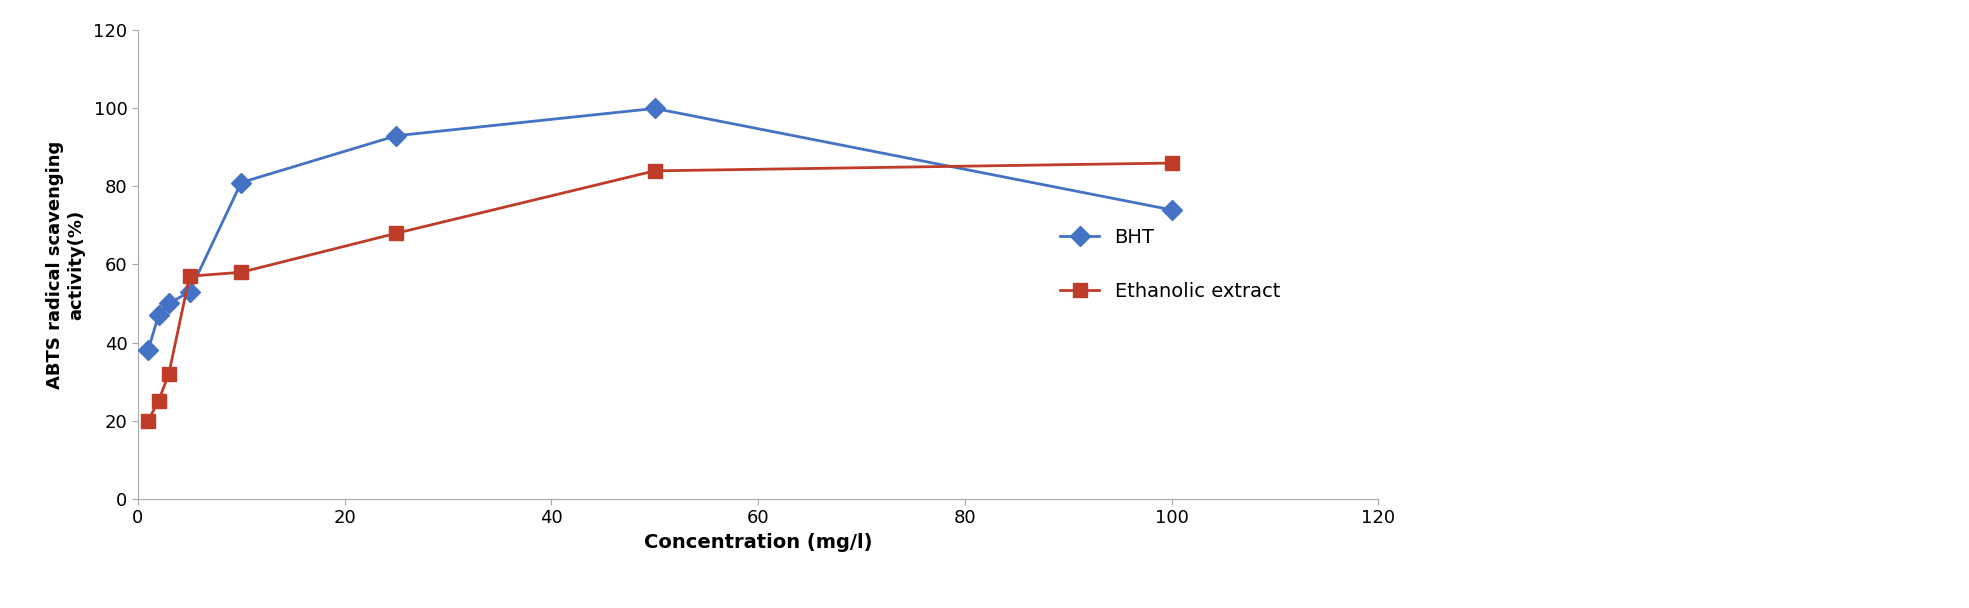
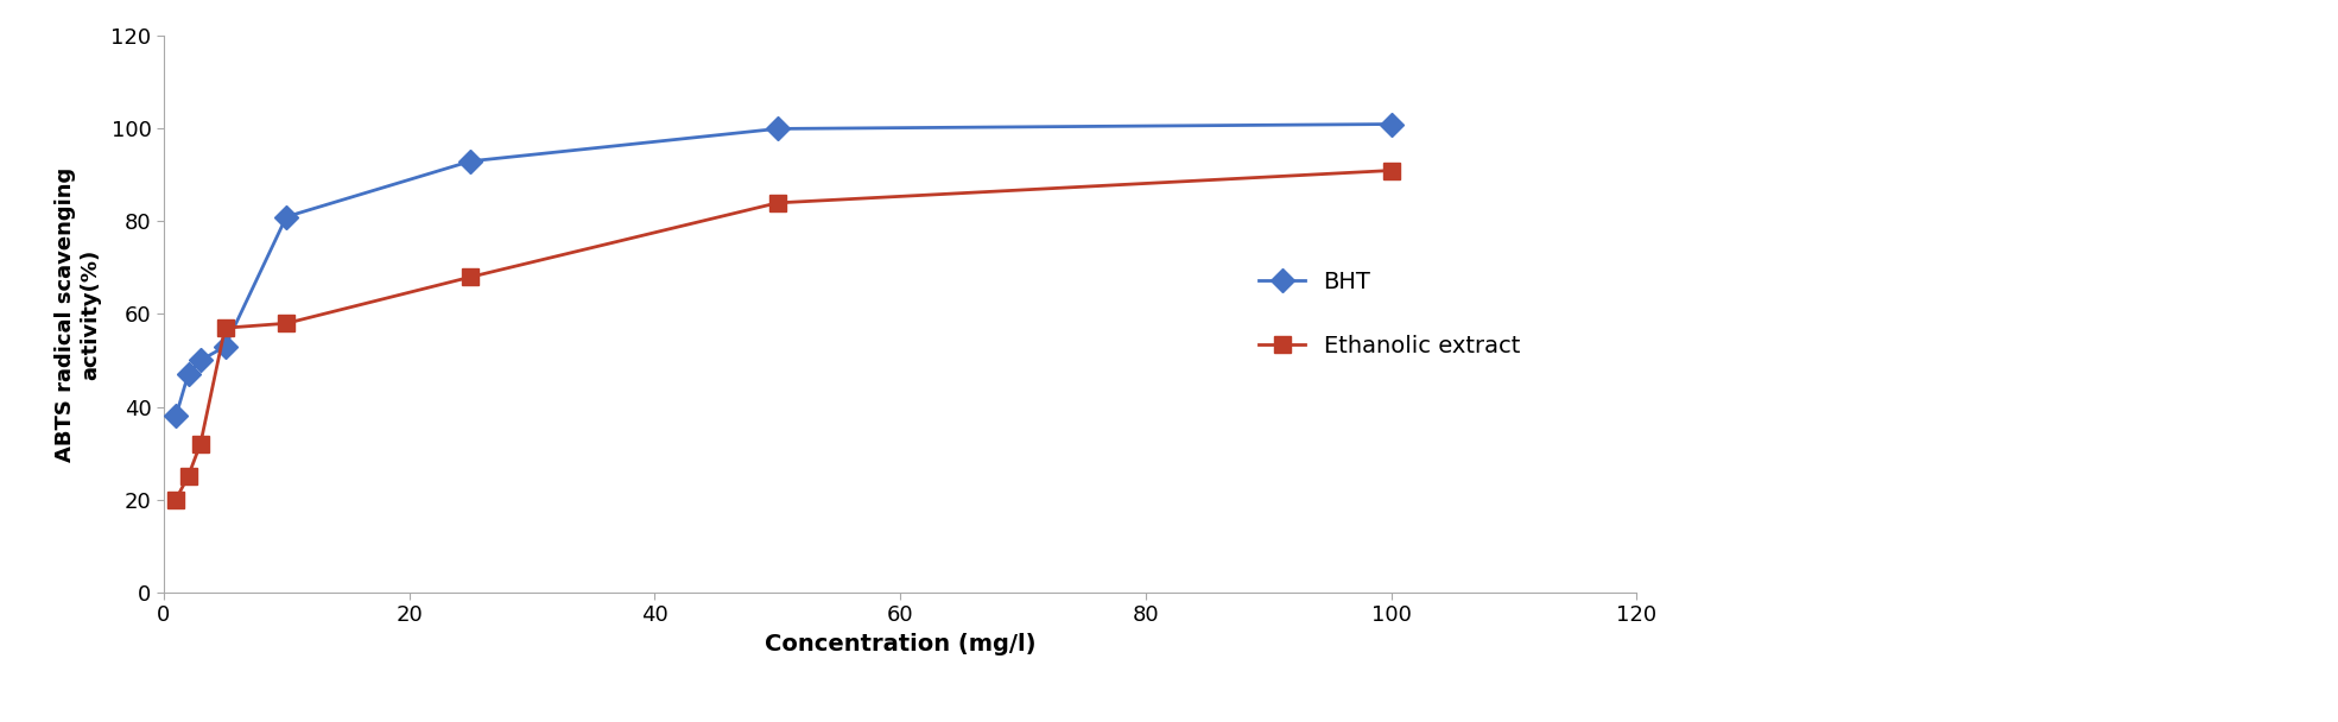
BHT/100: 74 -> 101
Ethanolic extract/100: 86 -> 91
